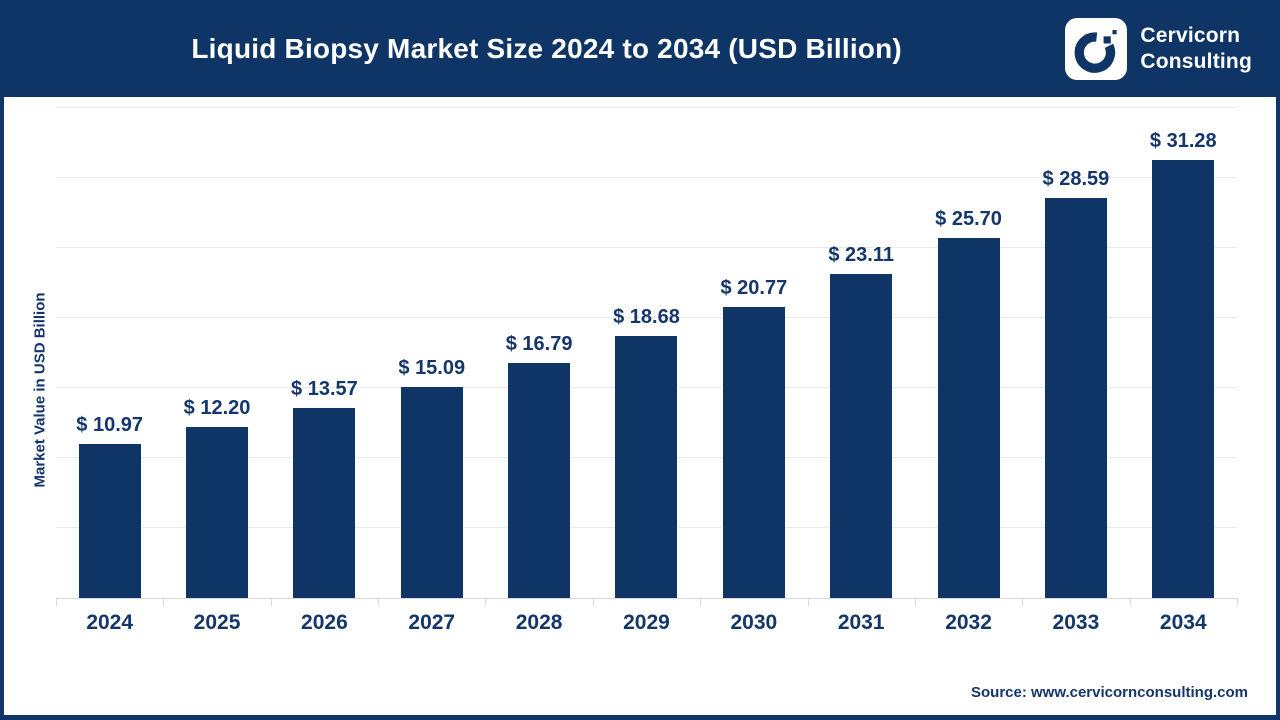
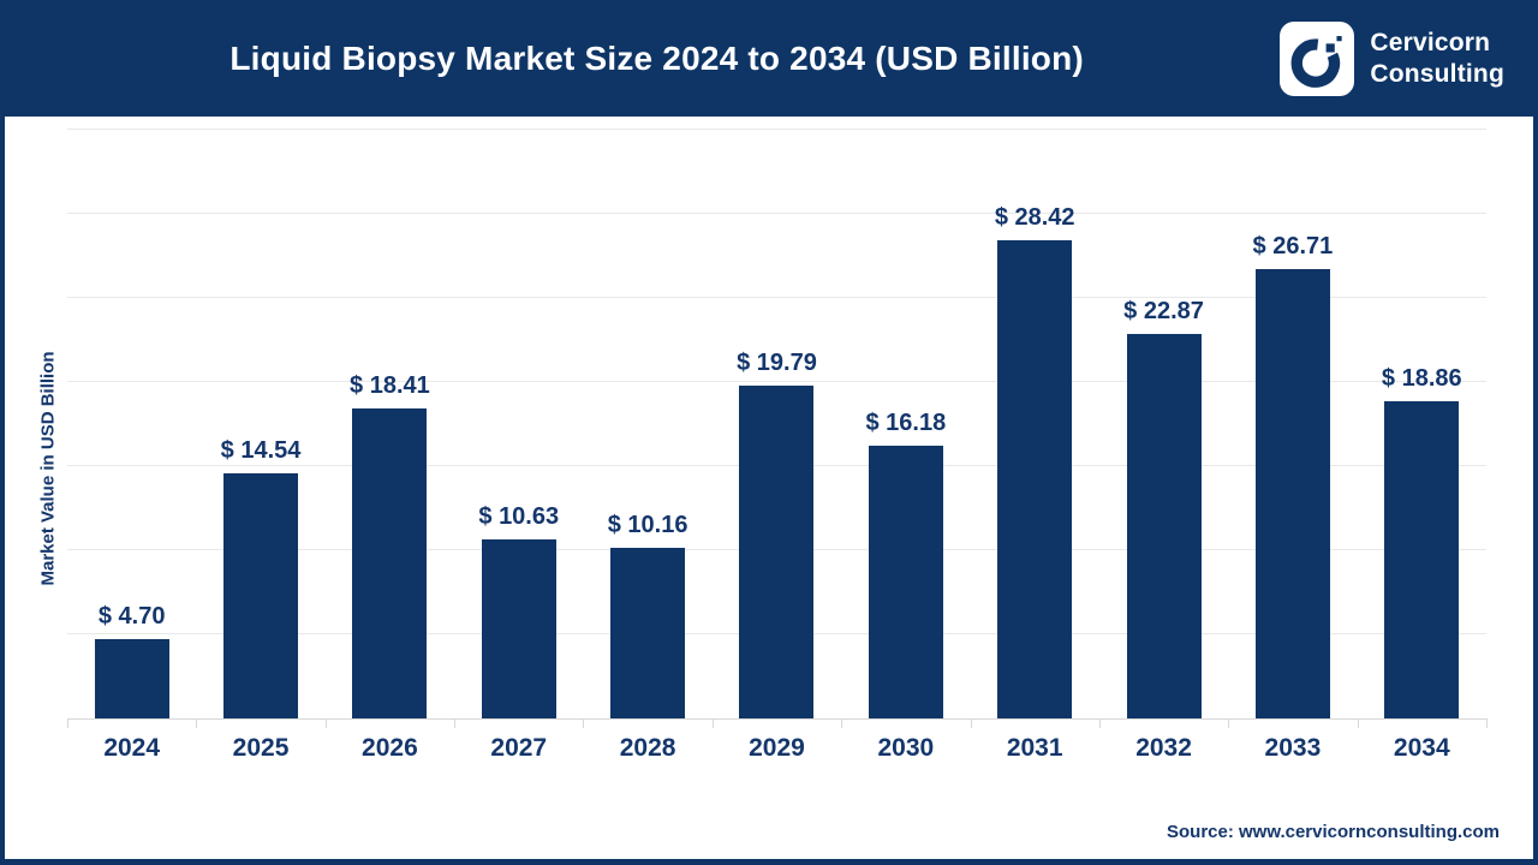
2024: 10.97 -> 4.70
2025: 12.20 -> 14.54
2026: 13.57 -> 18.41
2027: 15.09 -> 10.63
2028: 16.79 -> 10.16
2029: 18.68 -> 19.79
2030: 20.77 -> 16.18
2031: 23.11 -> 28.42
2032: 25.70 -> 22.87
2033: 28.59 -> 26.71
2034: 31.28 -> 18.86
